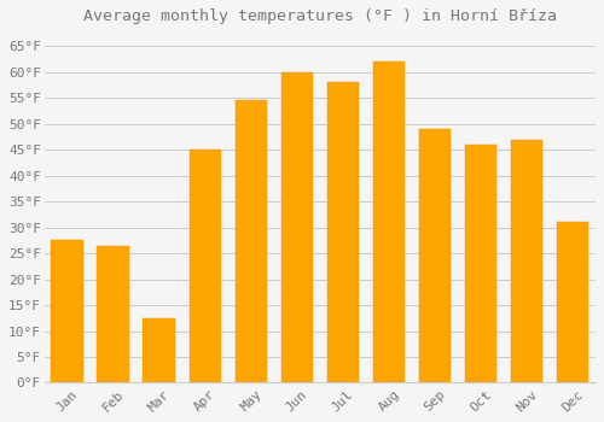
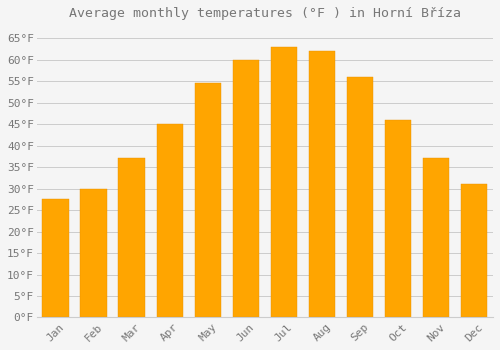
Feb: 26.5°F -> 30.0°F
Mar: 12.5°F -> 37.0°F
Jul: 58.0°F -> 63.0°F
Sep: 49.0°F -> 56.0°F
Nov: 47.0°F -> 37.0°F
